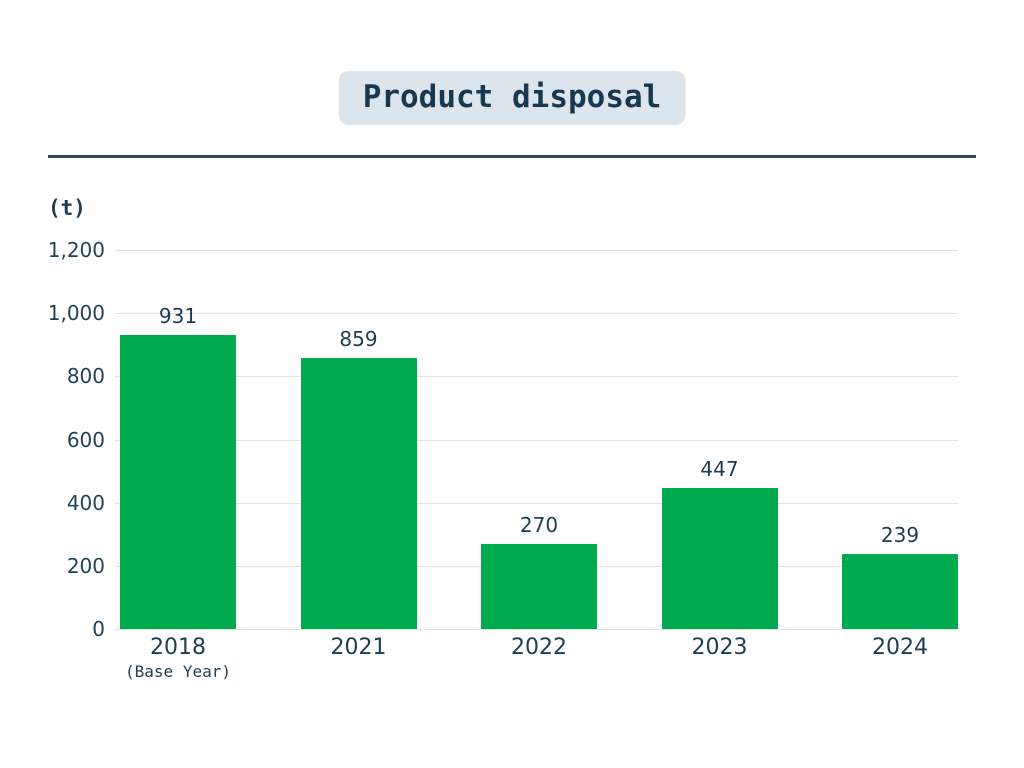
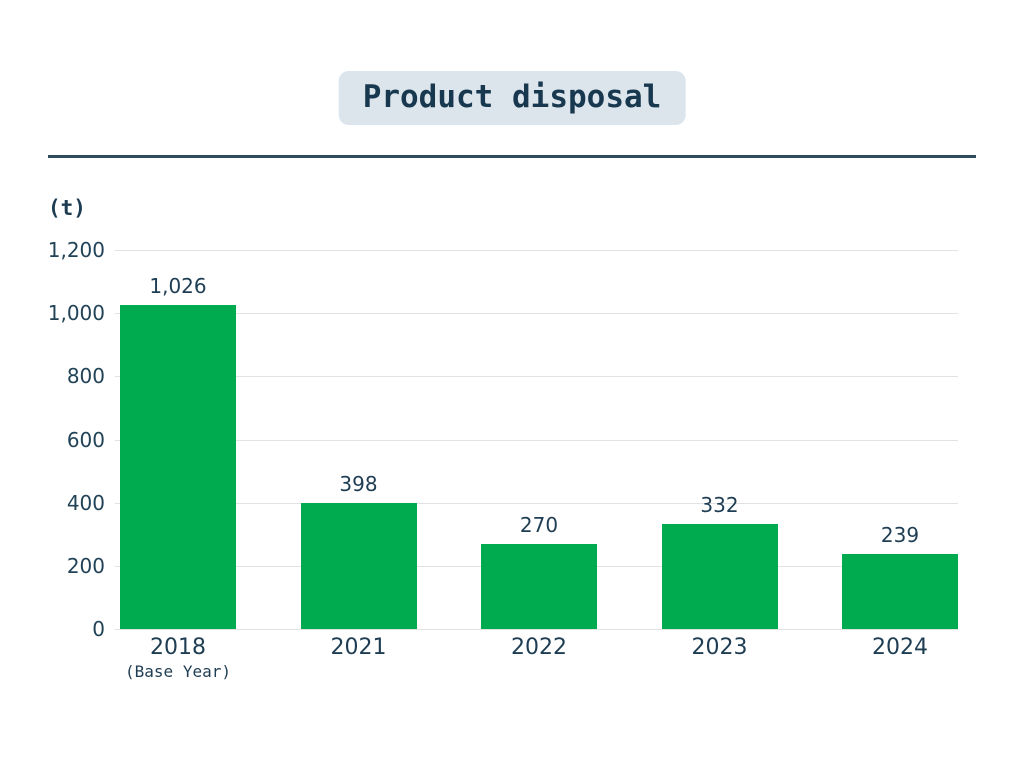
2018: 931 -> 1,026
2021: 859 -> 398
2023: 447 -> 332
